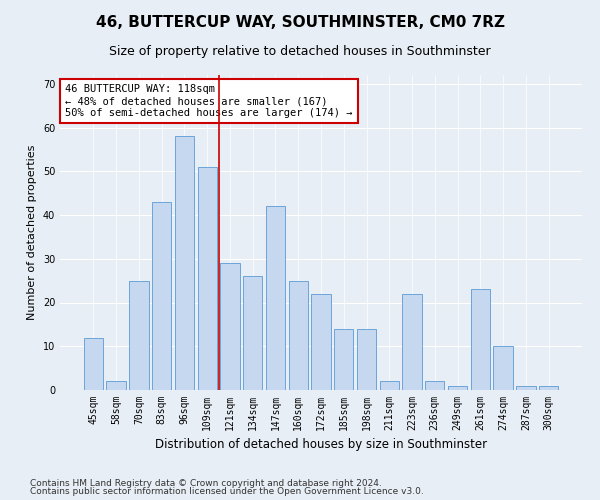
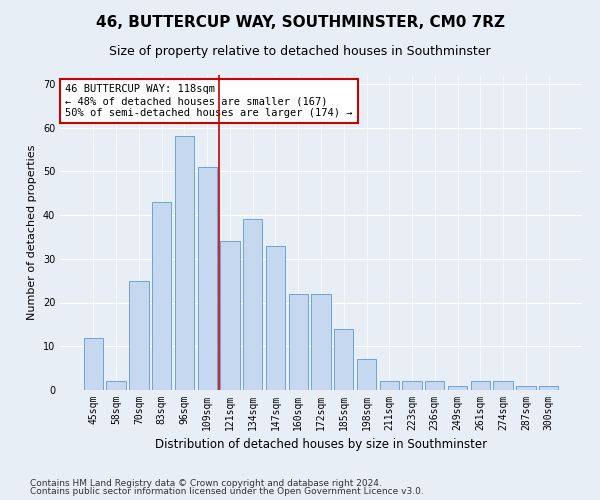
121sqm: 29 -> 34
134sqm: 26 -> 39
147sqm: 42 -> 33
160sqm: 25 -> 22
198sqm: 14 -> 7
223sqm: 22 -> 2
261sqm: 23 -> 2
274sqm: 10 -> 2
